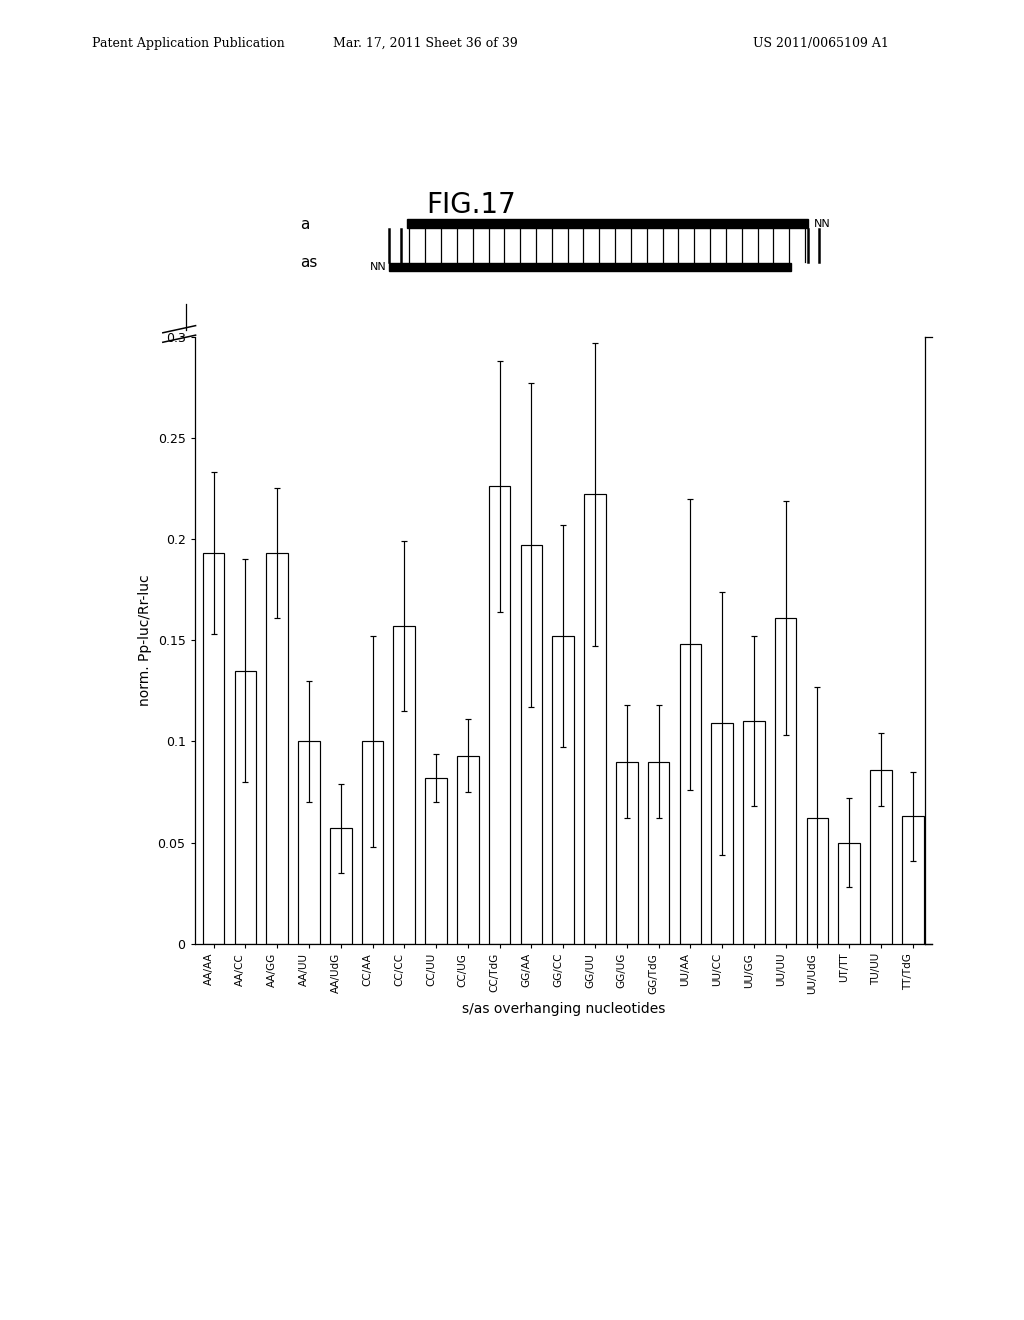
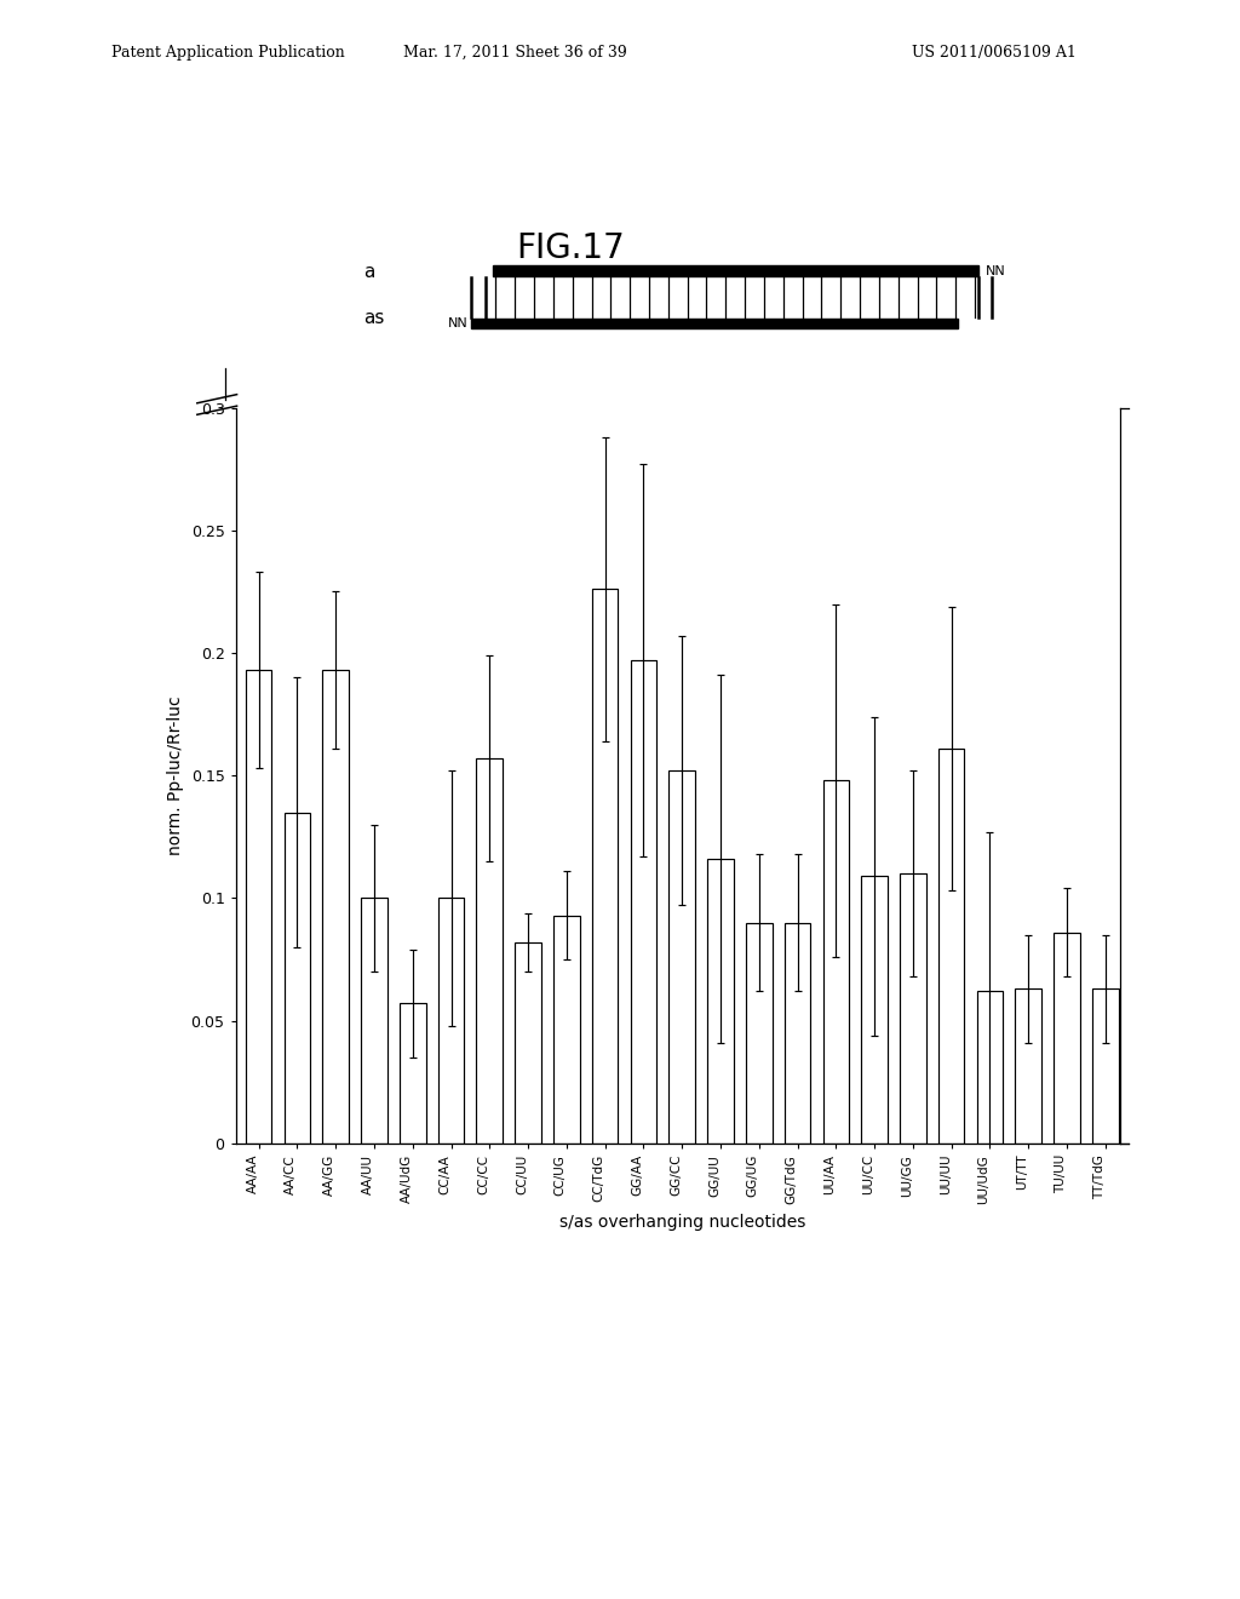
GG/UU: 0.222 -> 0.116
UT/TT: 0.050 -> 0.063
